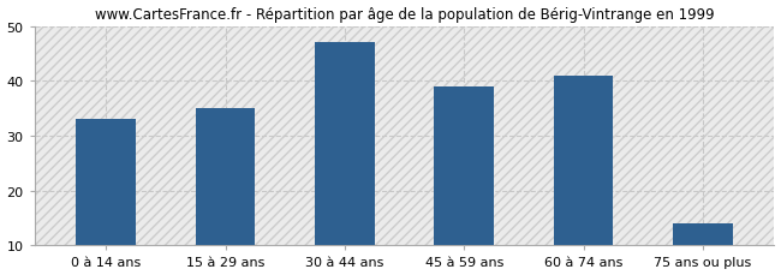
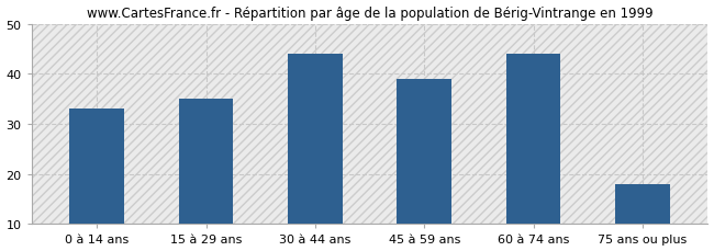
30 à 44 ans: 47 -> 44
60 à 74 ans: 41 -> 44
75 ans ou plus: 14 -> 18
